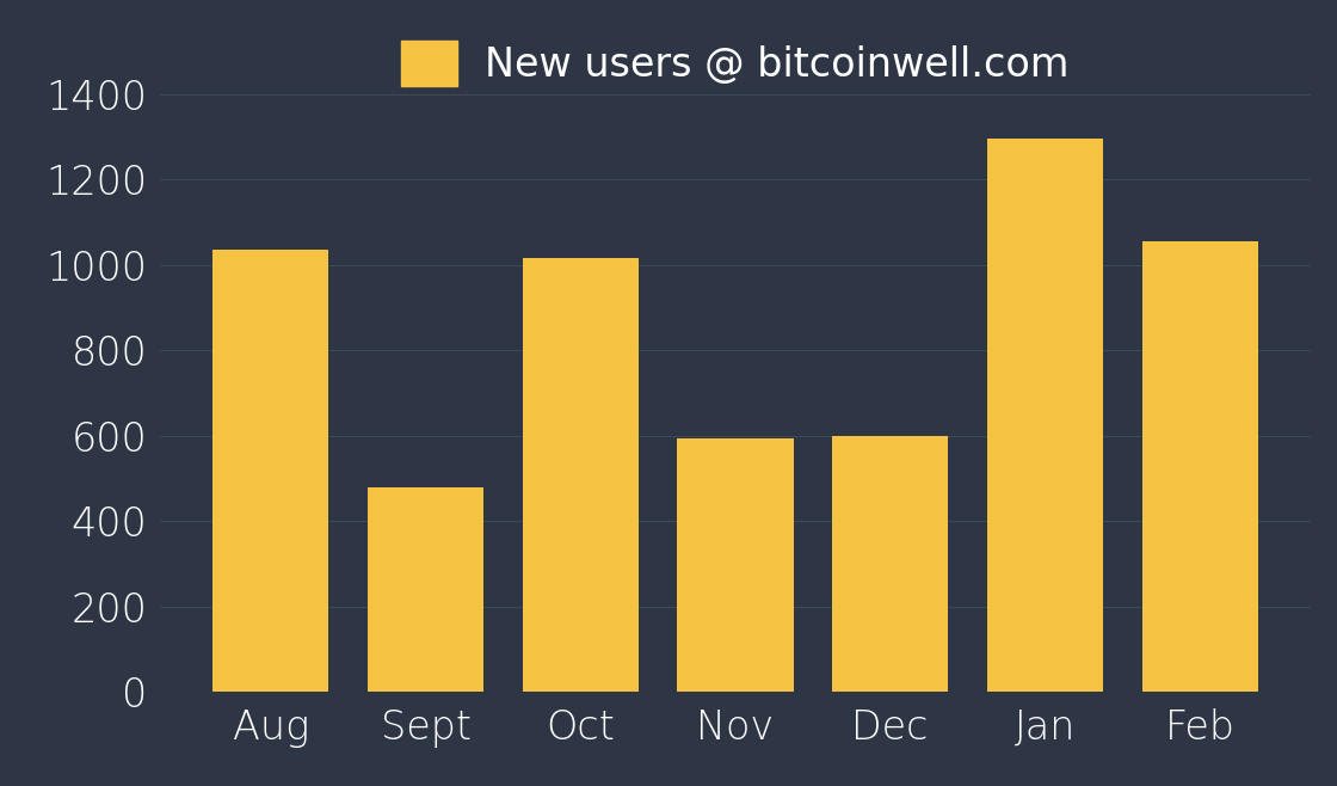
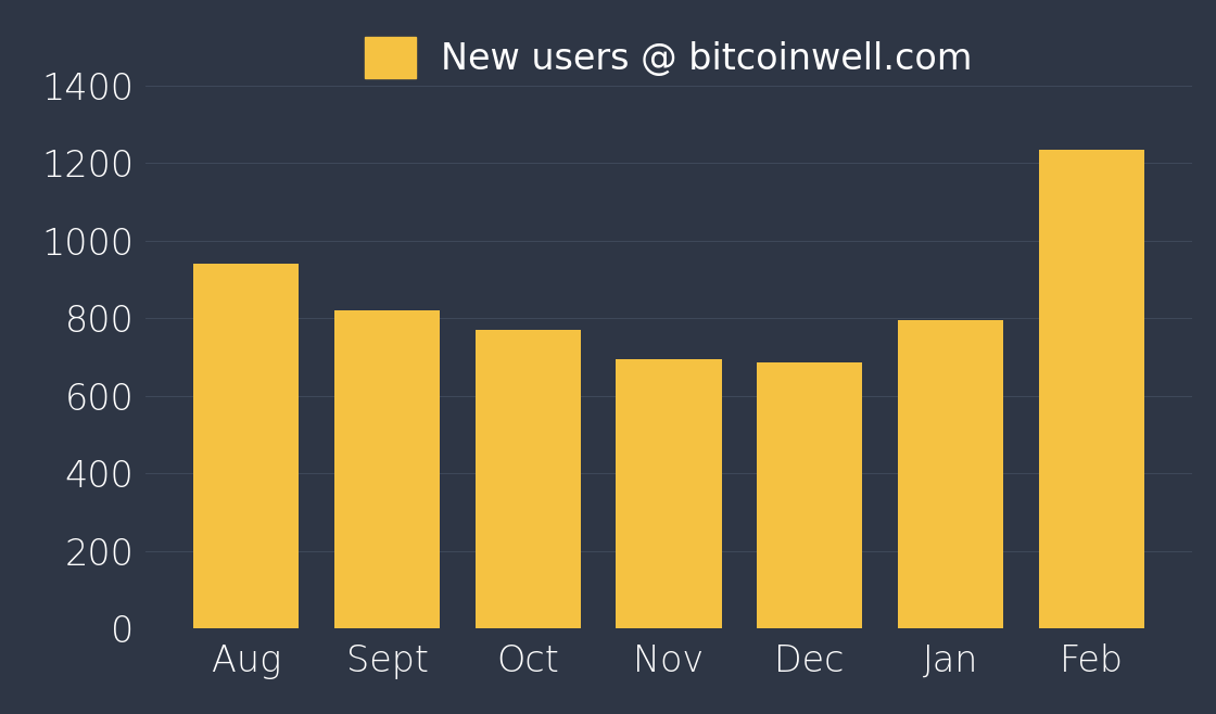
Aug: 1035 -> 940
Sept: 480 -> 820
Oct: 1015 -> 770
Nov: 595 -> 695
Dec: 600 -> 685
Jan: 1295 -> 795
Feb: 1055 -> 1235
